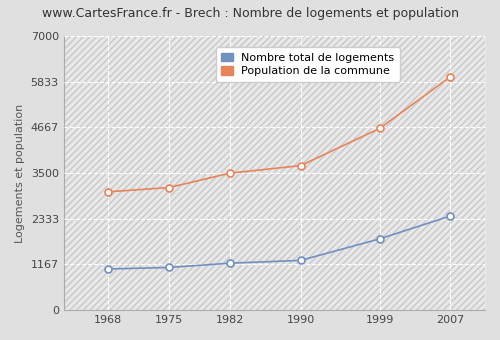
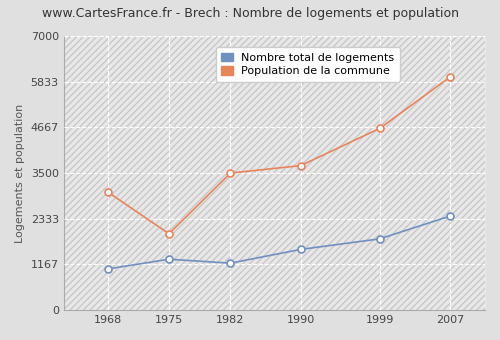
Nombre total de logements/1975: 1090 -> 1300
Population de la commune/1975: 3130 -> 1950
Nombre total de logements/1990: 1270 -> 1550
